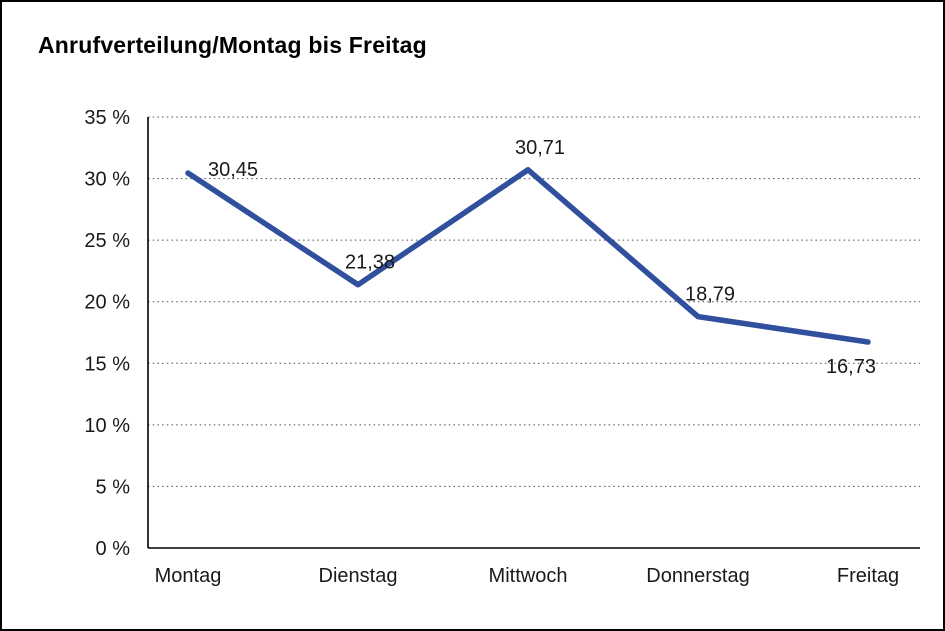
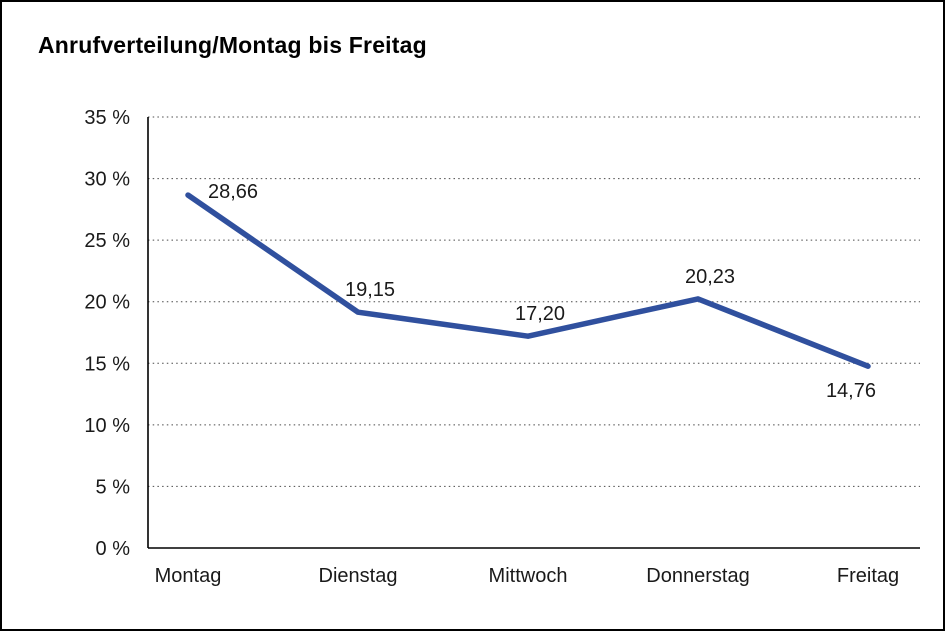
Montag: 30,45 -> 28,66
Dienstag: 21,38 -> 19,15
Mittwoch: 30,71 -> 17,20
Donnerstag: 18,79 -> 20,23
Freitag: 16,73 -> 14,76
